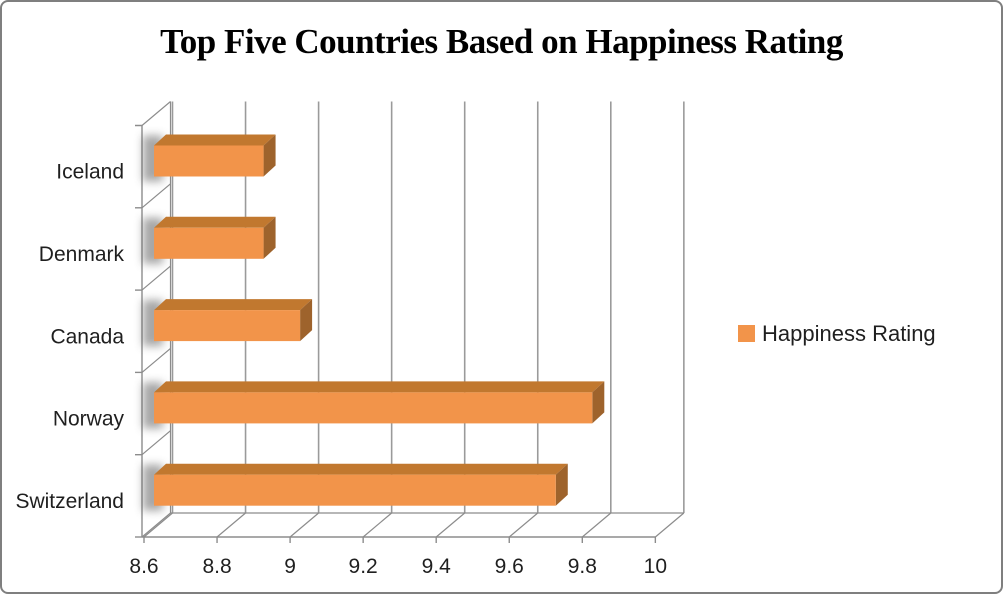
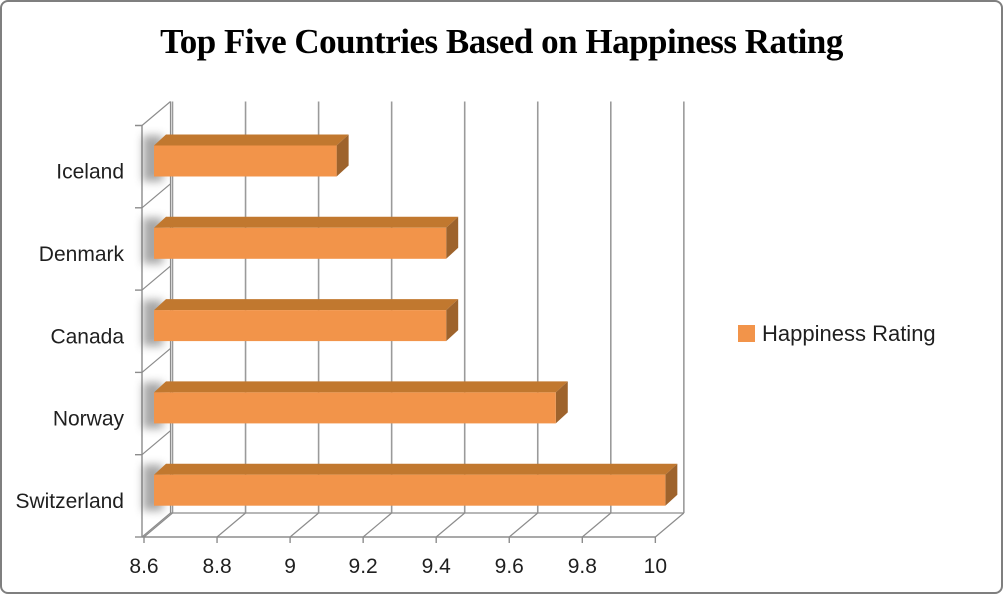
Iceland: 8.9 -> 9.1
Denmark: 8.9 -> 9.4
Canada: 9.0 -> 9.4
Norway: 9.8 -> 9.7
Switzerland: 9.7 -> 10.0
